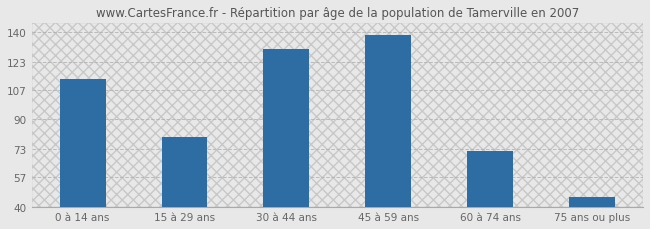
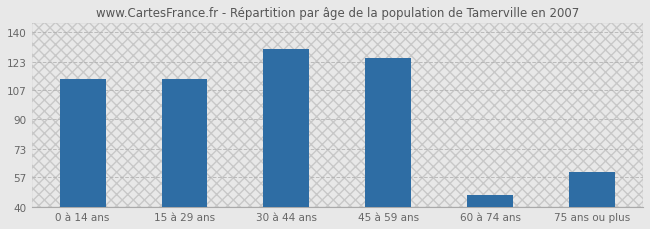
15 à 29 ans: 80 -> 113
45 à 59 ans: 138 -> 125
60 à 74 ans: 72 -> 47
75 ans ou plus: 46 -> 60
